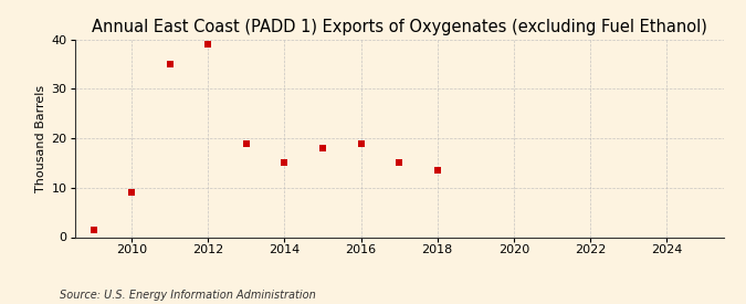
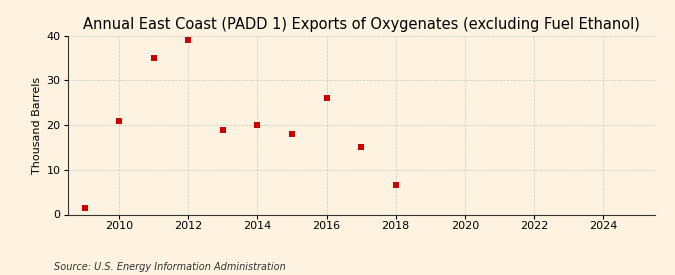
2010: 9.0 -> 21.0
2014: 15.0 -> 20.0
2016: 19.0 -> 26.0
2018: 13.5 -> 6.5
